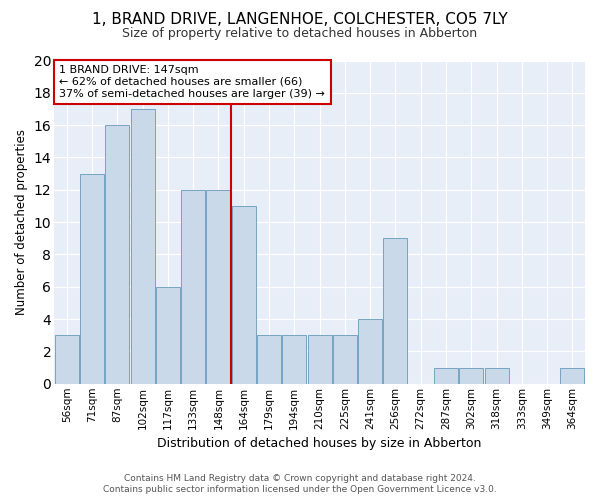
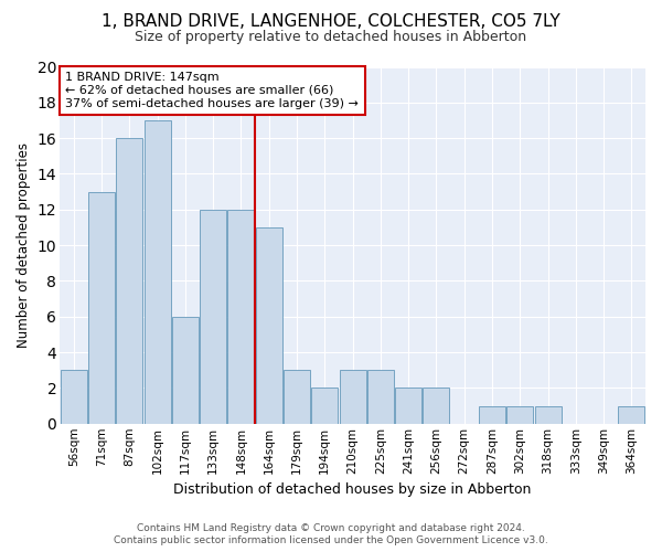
194sqm: 3 -> 2
241sqm: 4 -> 2
256sqm: 9 -> 2
